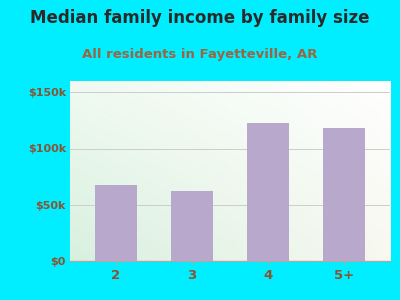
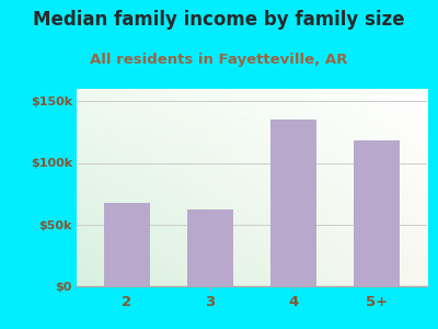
4: $123k -> $135k
